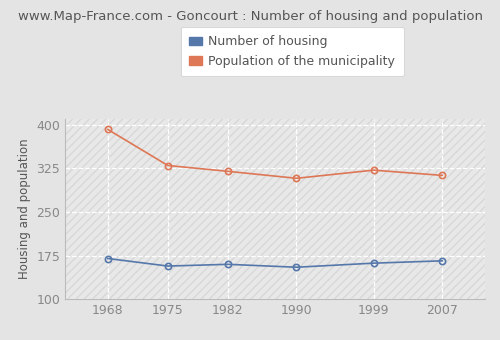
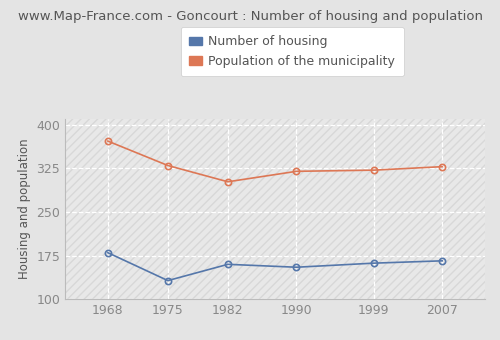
Number of housing/1968: 170 -> 180
Population of the municipality/1968: 392 -> 372
Number of housing/1975: 157 -> 132
Population of the municipality/1982: 320 -> 302
Population of the municipality/1990: 308 -> 320
Population of the municipality/2007: 313 -> 328
